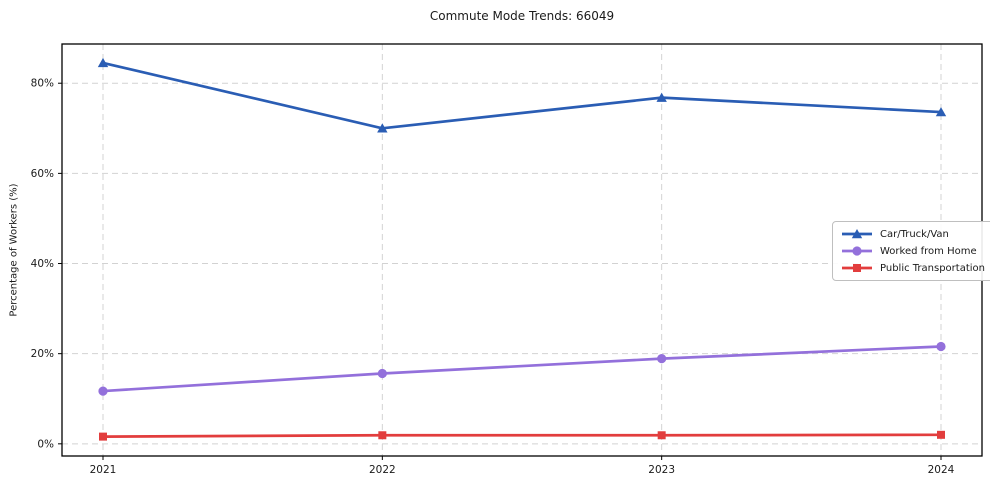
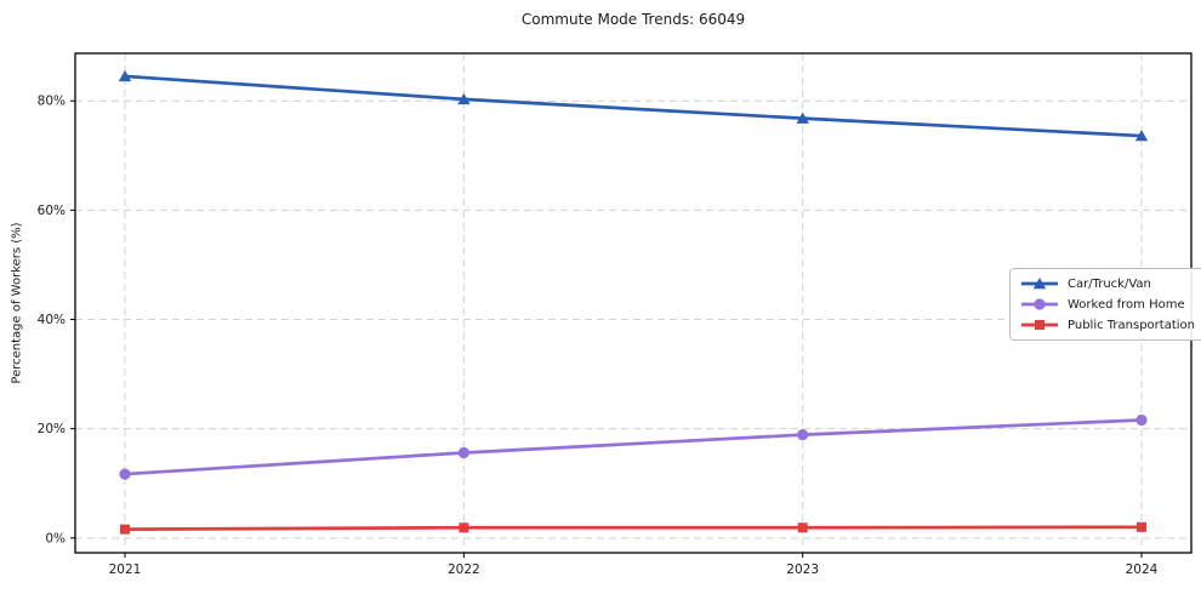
Car/Truck/Van/2022: 70% -> 80%
